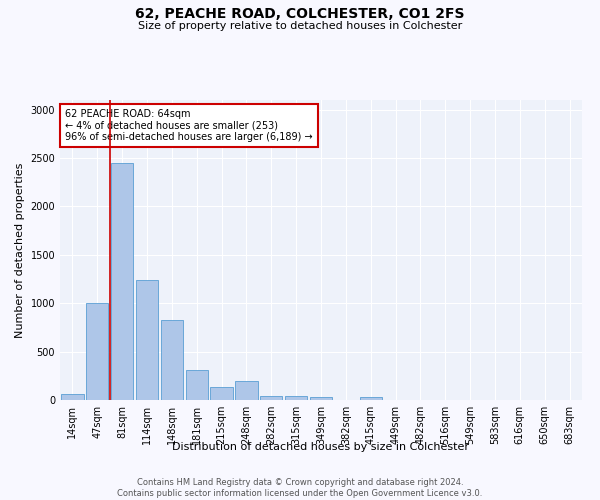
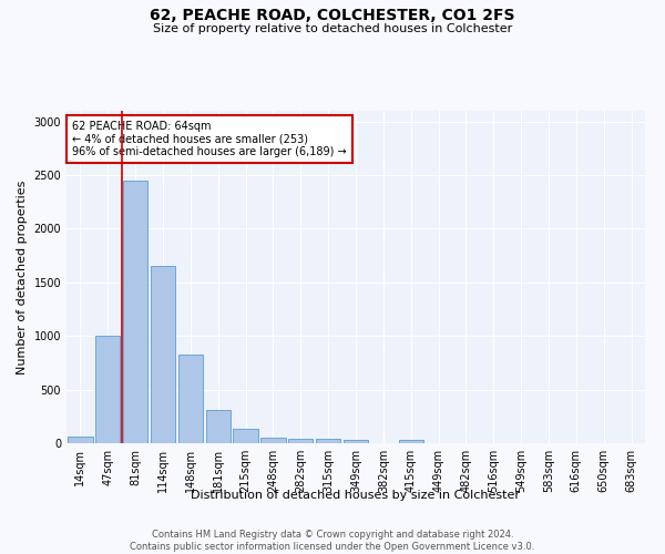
114sqm: 1240 -> 1650
248sqm: 200 -> 60
